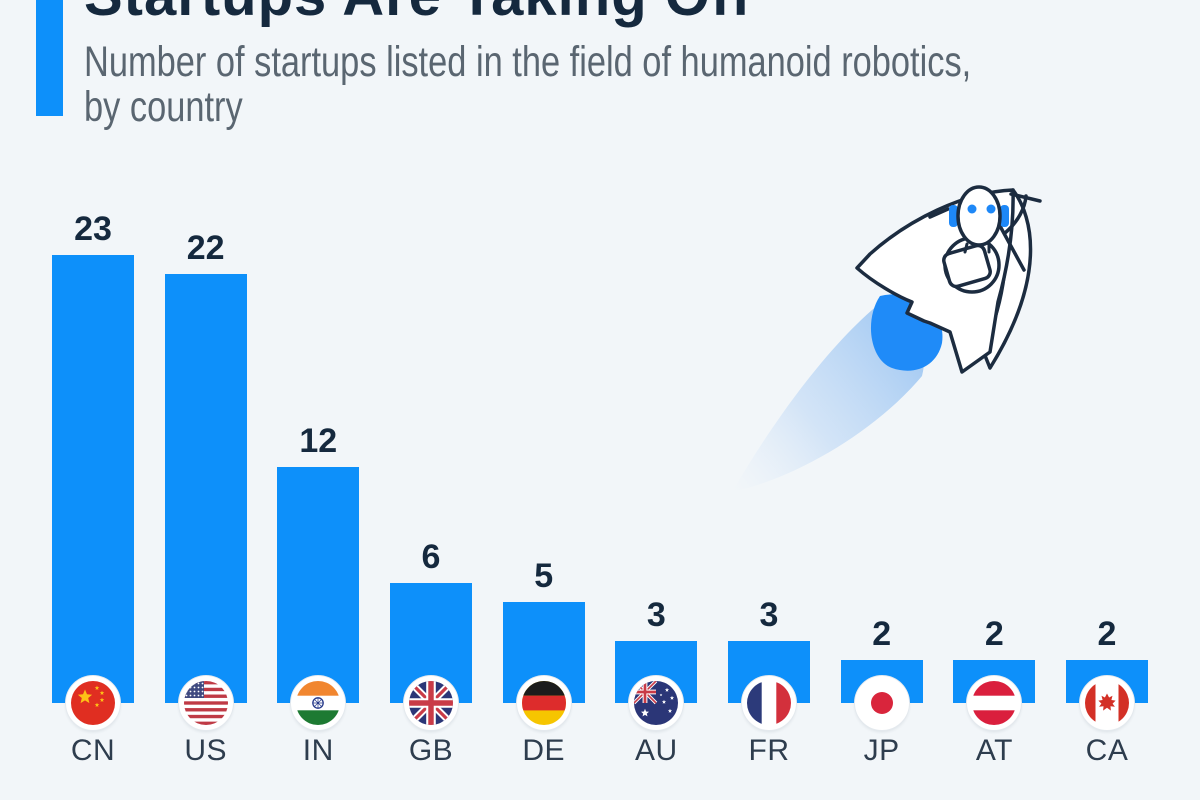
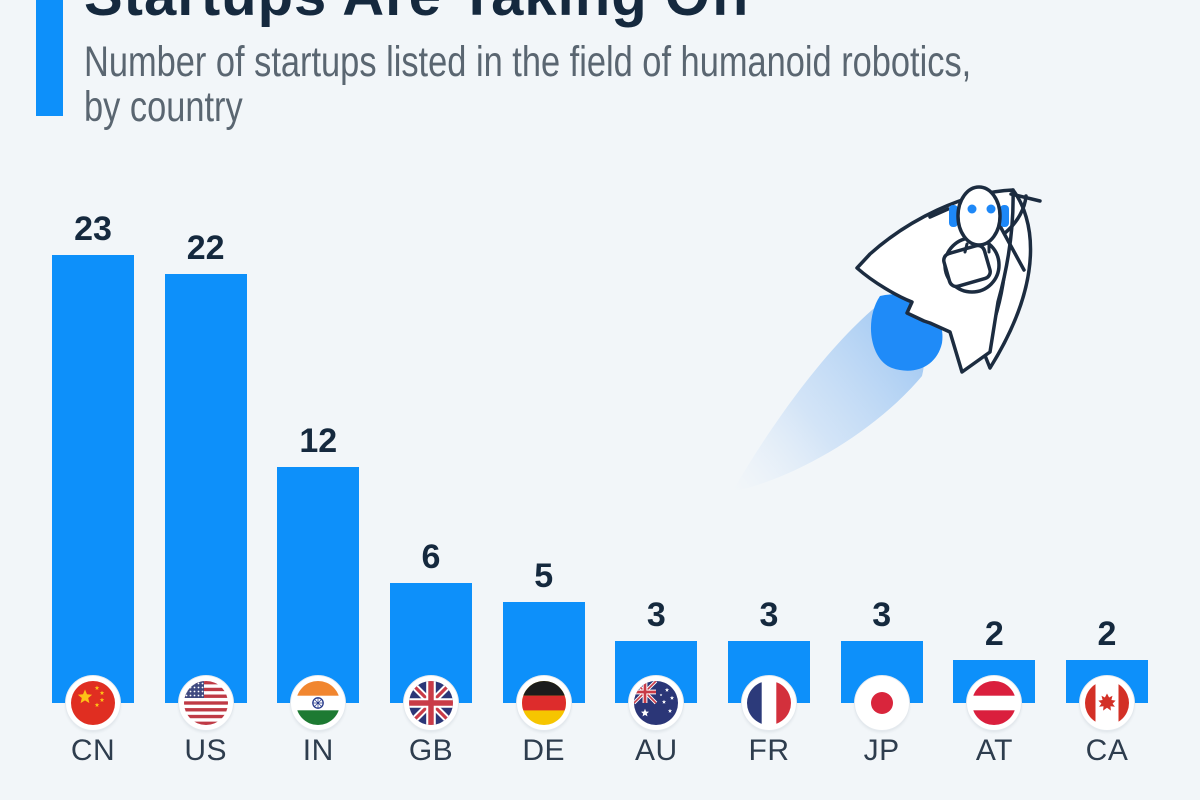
JP: 2 -> 3
